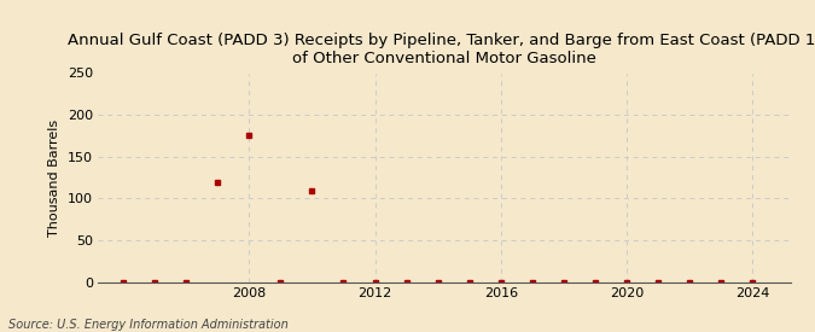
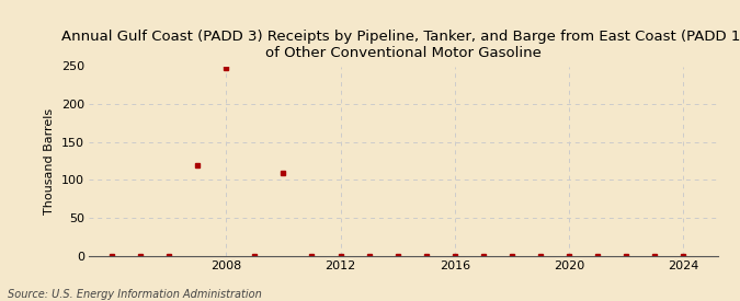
2008: 176 -> 248
